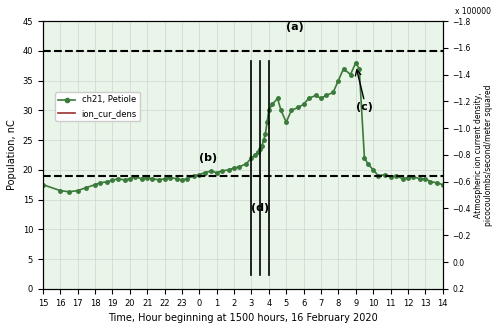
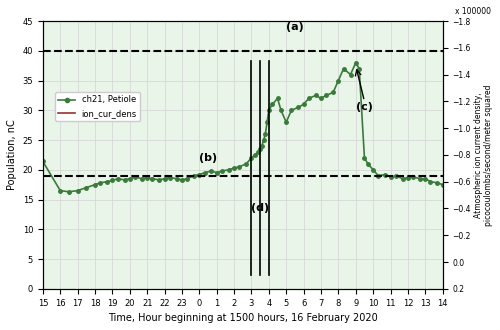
ch21, Petiole/15: 17.5 -> 21.4
